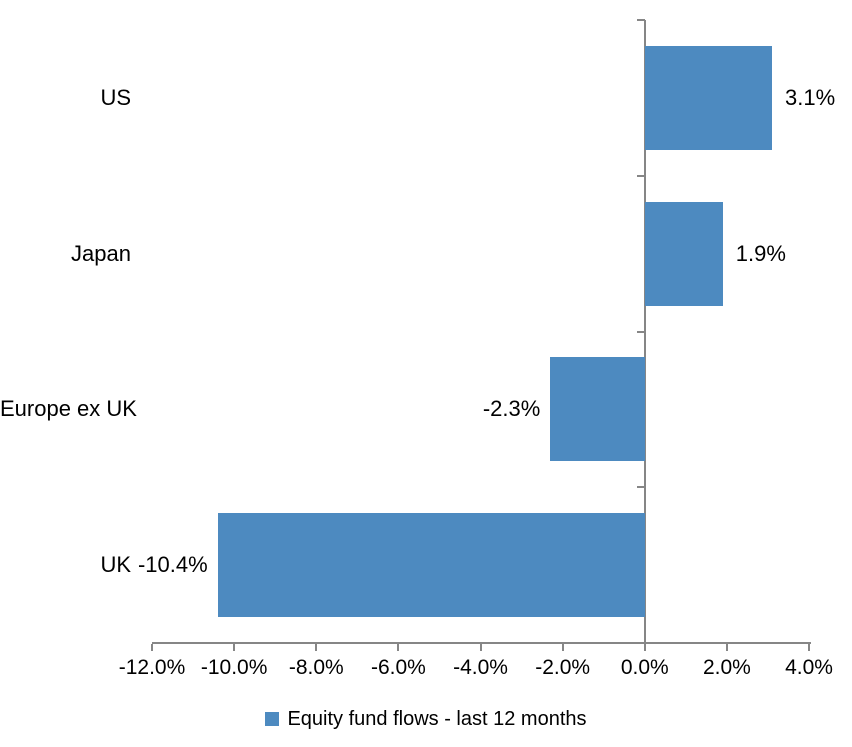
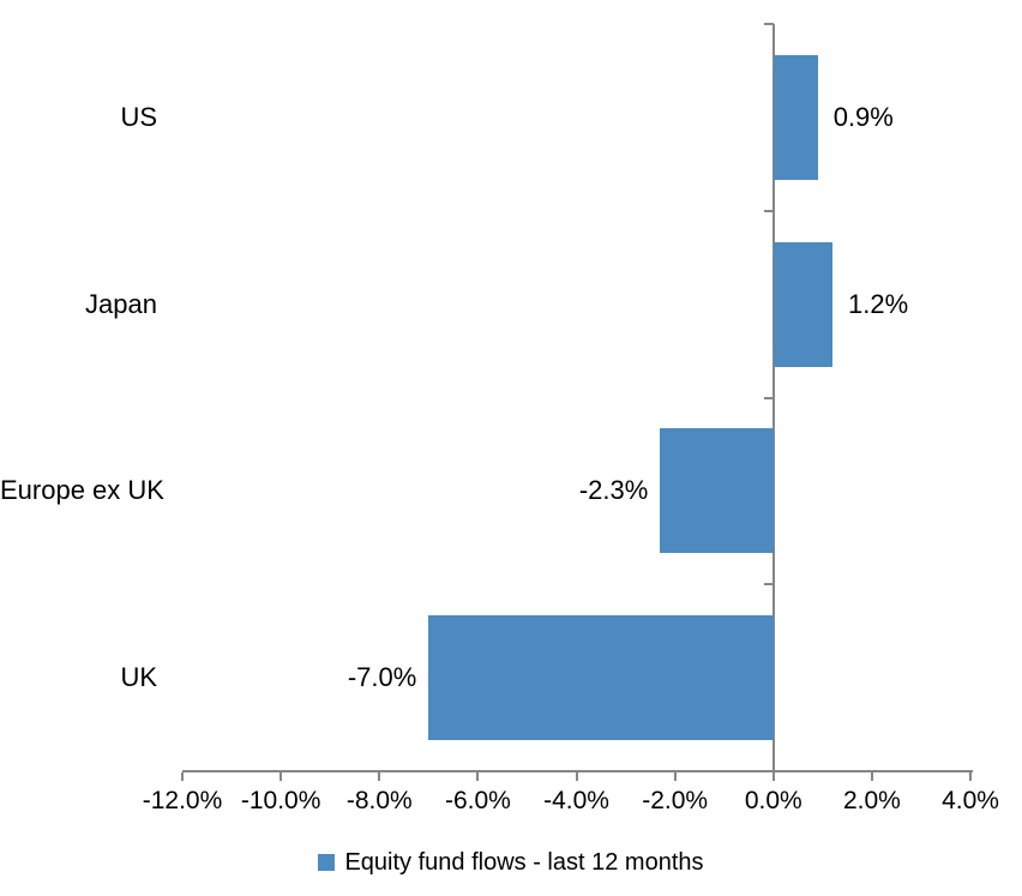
US: 3.1% -> 0.9%
Japan: 1.9% -> 1.2%
UK: -10.4% -> -7.0%
